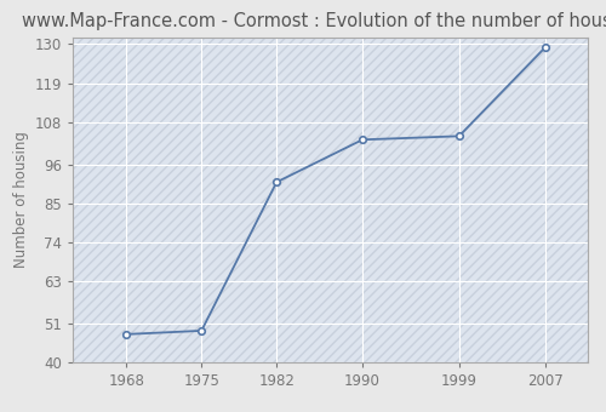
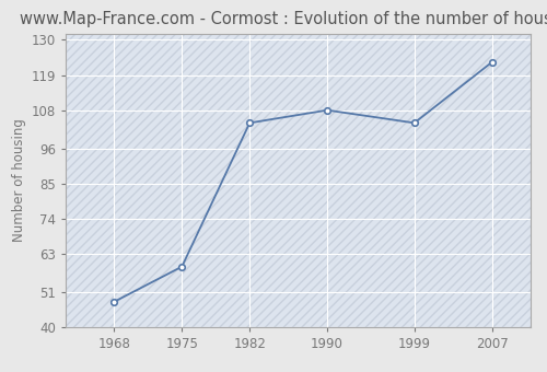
1975: 49 -> 59
1982: 91 -> 104
1990: 103 -> 108
2007: 129 -> 123
